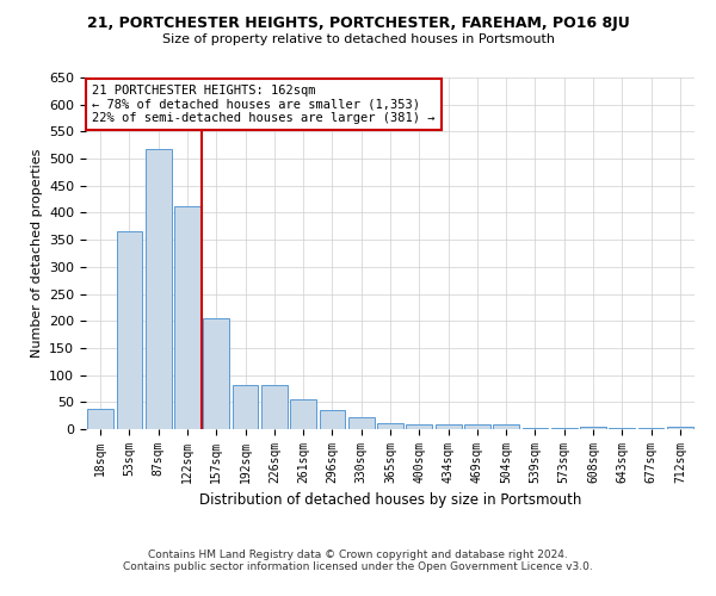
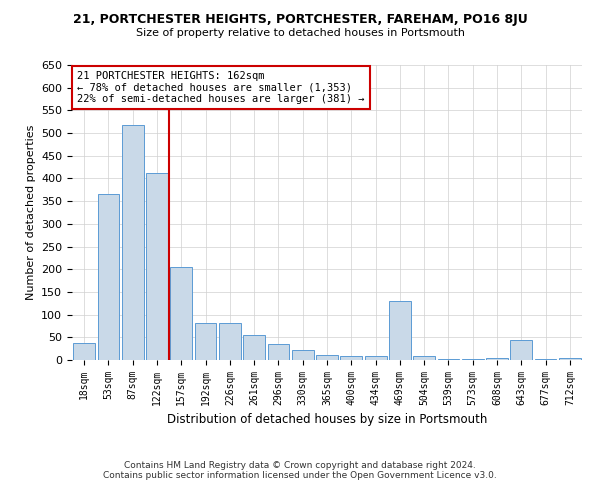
469sqm: 8 -> 130
643sqm: 3 -> 45
